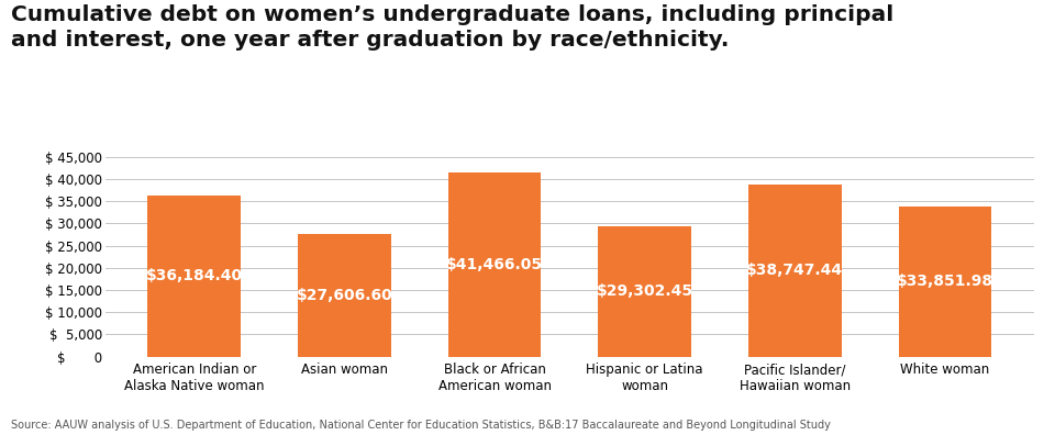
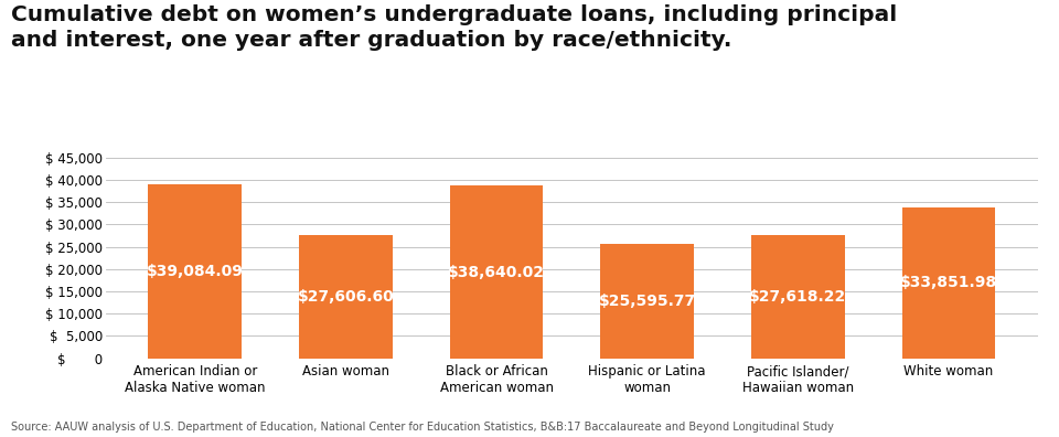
American Indian or Alaska Native woman: $36,184.40 -> $39,084.09
Black or African American woman: $41,466.05 -> $38,640.02
Hispanic or Latina woman: $29,302.45 -> $25,595.77
Pacific Islander/ Hawaiian woman: $38,747.44 -> $27,618.22
